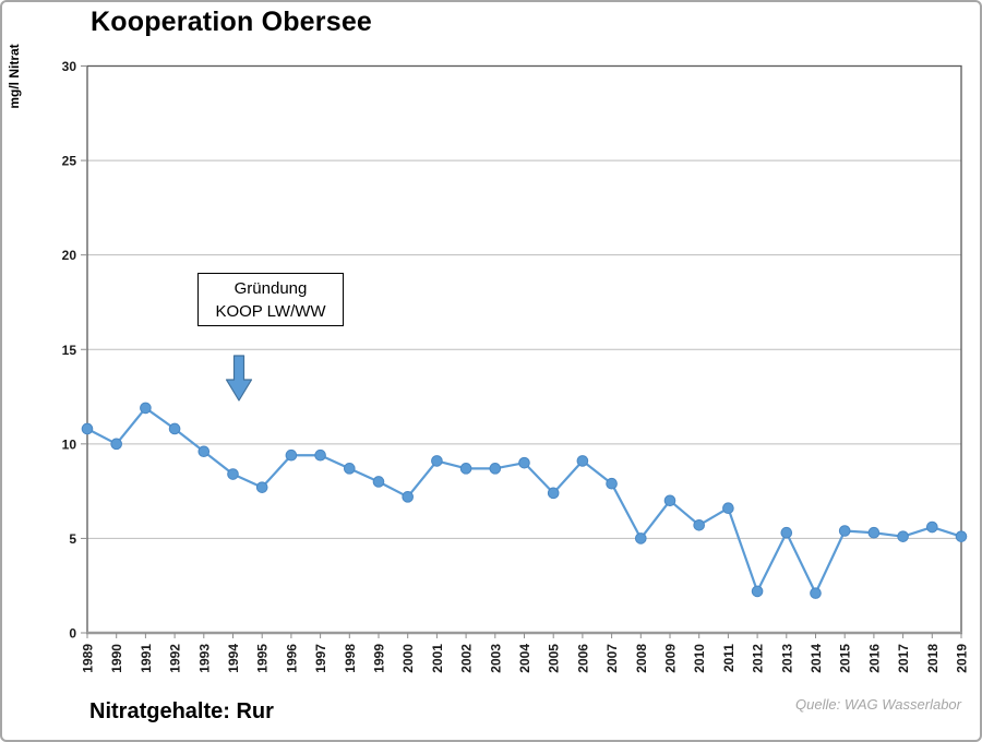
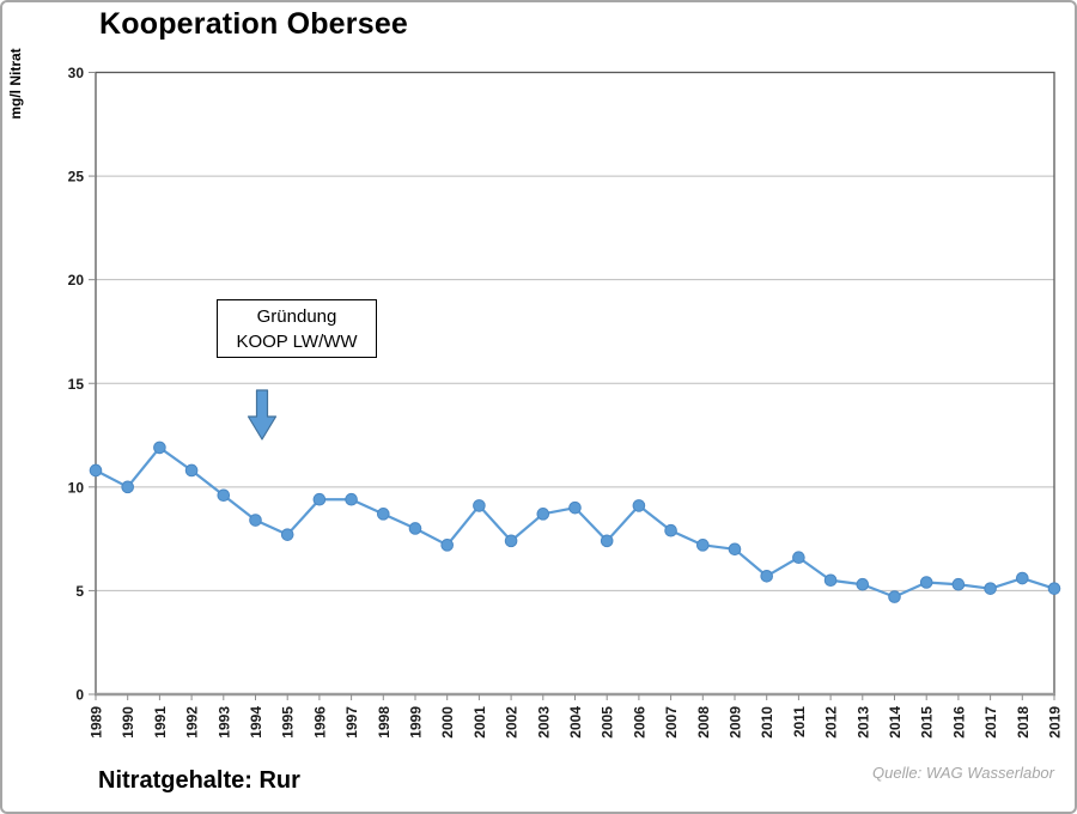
2002: 8.7 -> 7.4
2008: 5.0 -> 7.2
2012: 2.2 -> 5.5
2014: 2.1 -> 4.7
